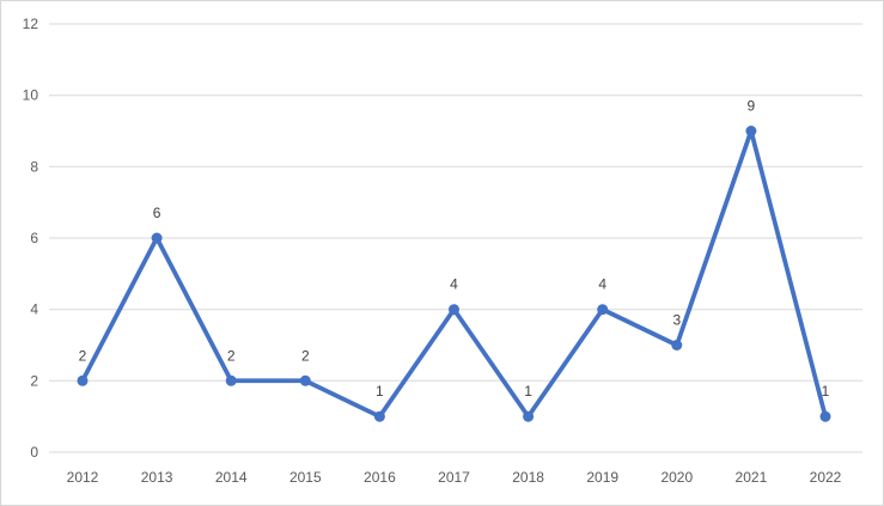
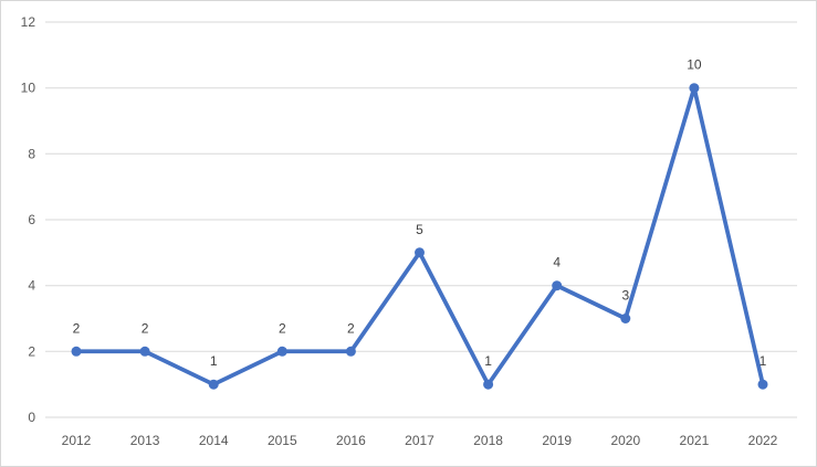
2013: 6 -> 2
2014: 2 -> 1
2016: 1 -> 2
2017: 4 -> 5
2021: 9 -> 10
